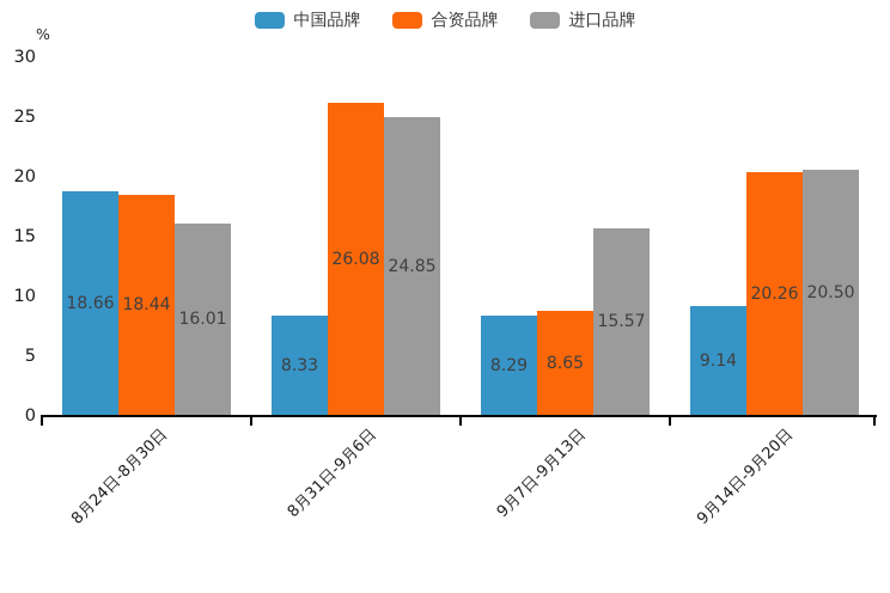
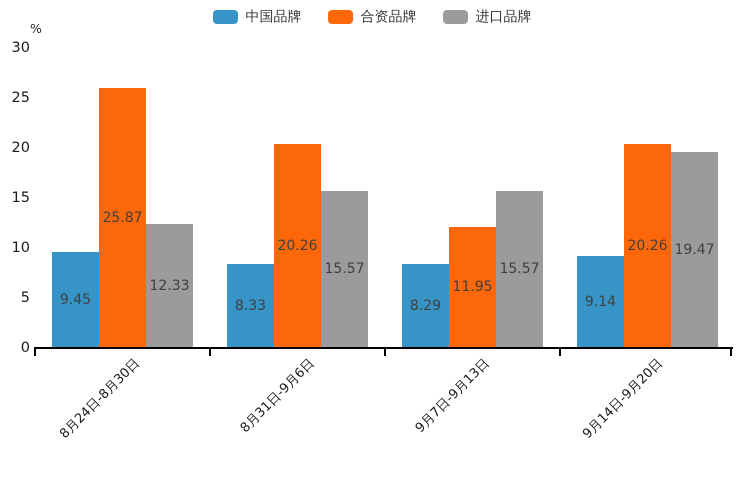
中国品牌/8月24日-8月30日: 18.66 -> 9.45
合资品牌/8月24日-8月30日: 18.44 -> 25.87
进口品牌/8月24日-8月30日: 16.01 -> 12.33
合资品牌/8月31日-9月6日: 26.08 -> 20.26
进口品牌/8月31日-9月6日: 24.85 -> 15.57
合资品牌/9月7日-9月13日: 8.65 -> 11.95
进口品牌/9月14日-9月20日: 20.50 -> 19.47
